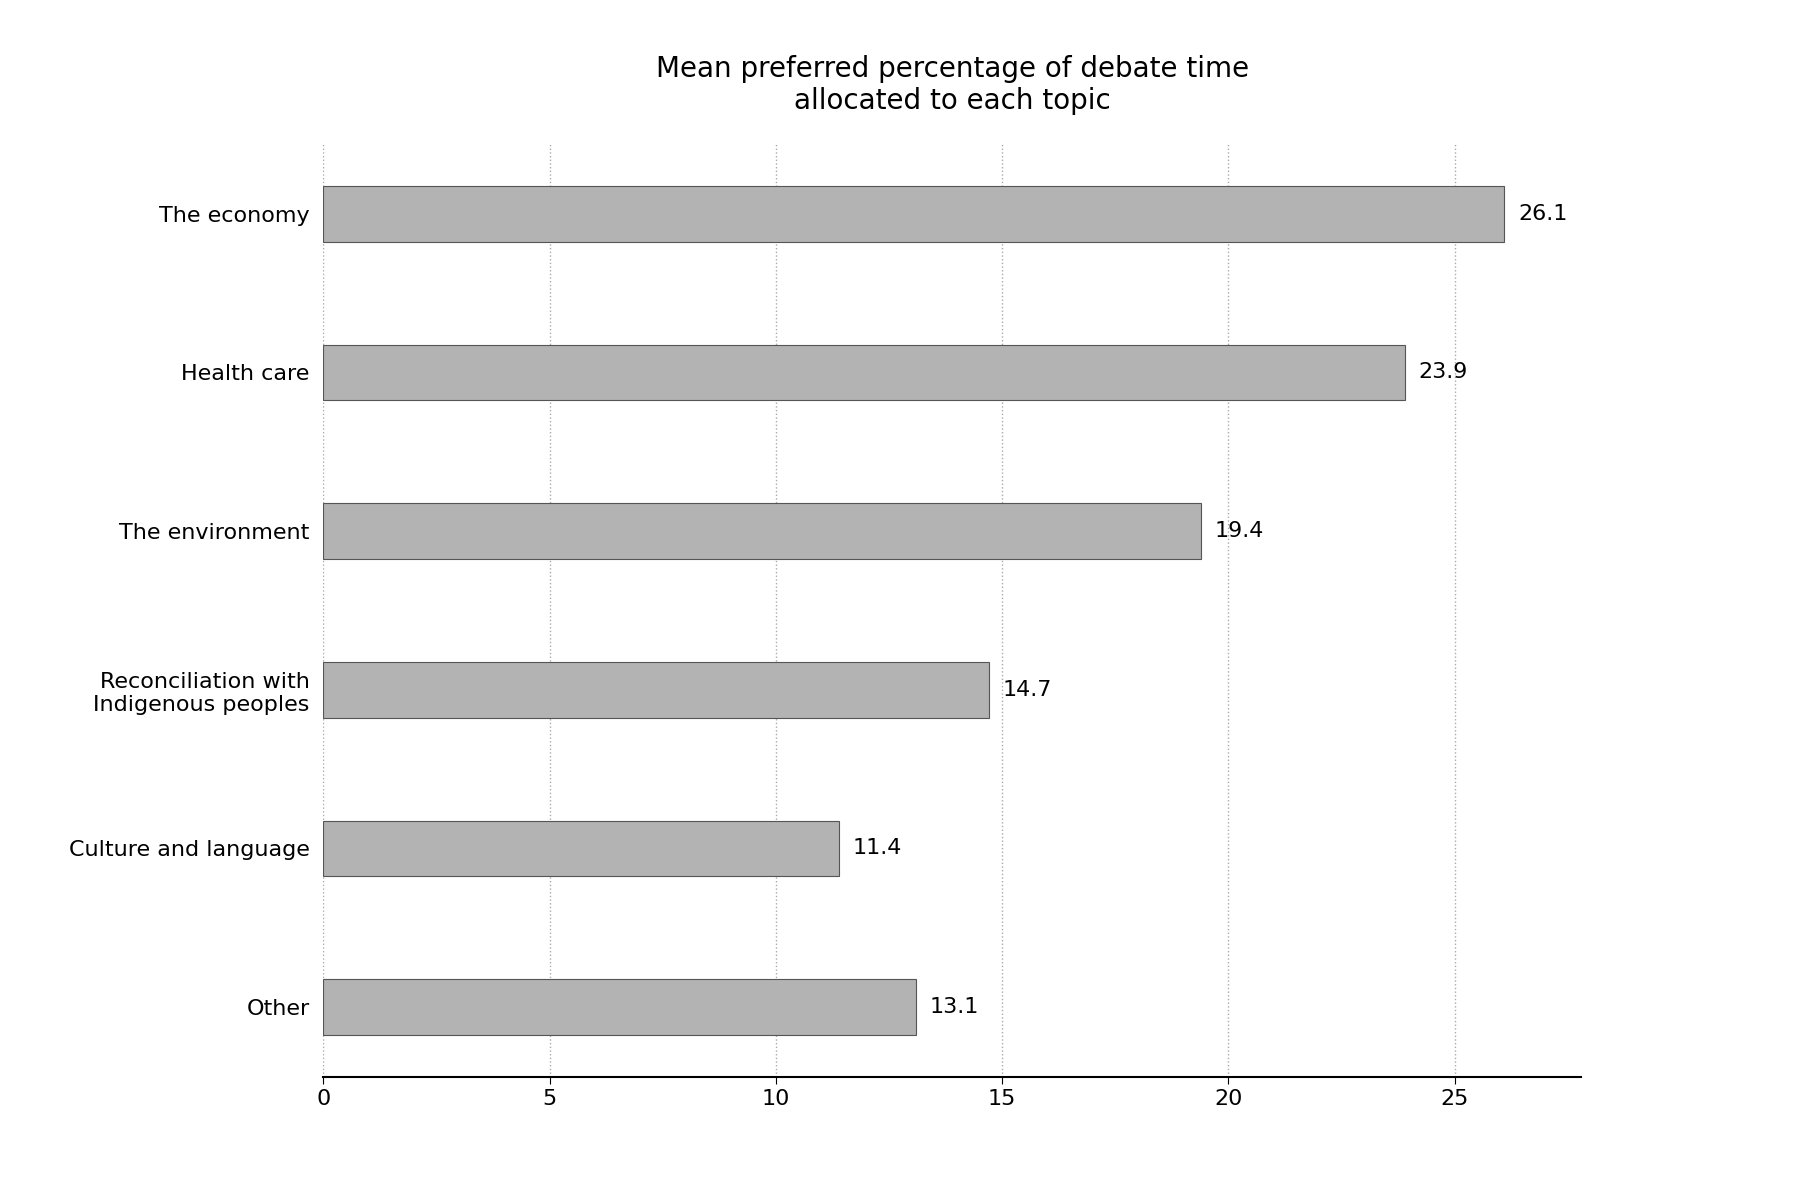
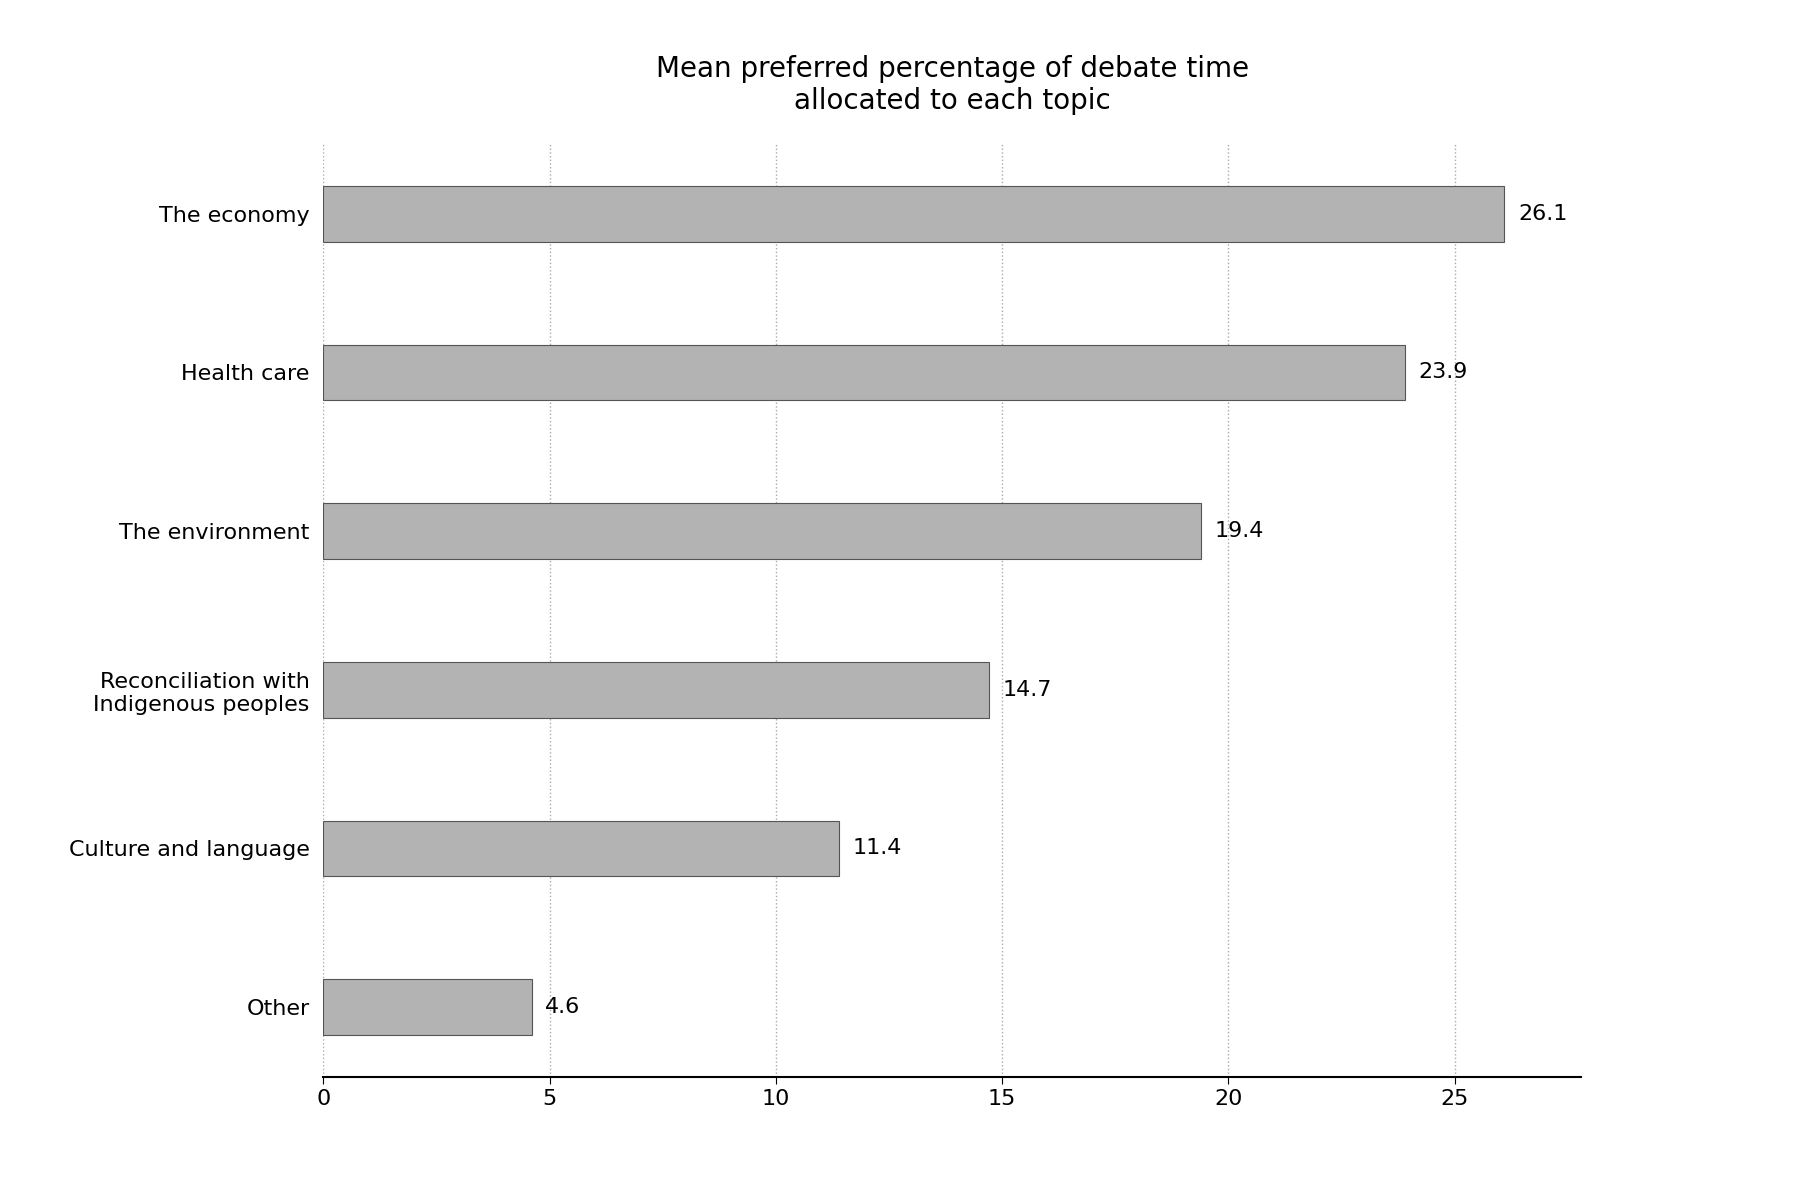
Other: 13.1 -> 4.6
